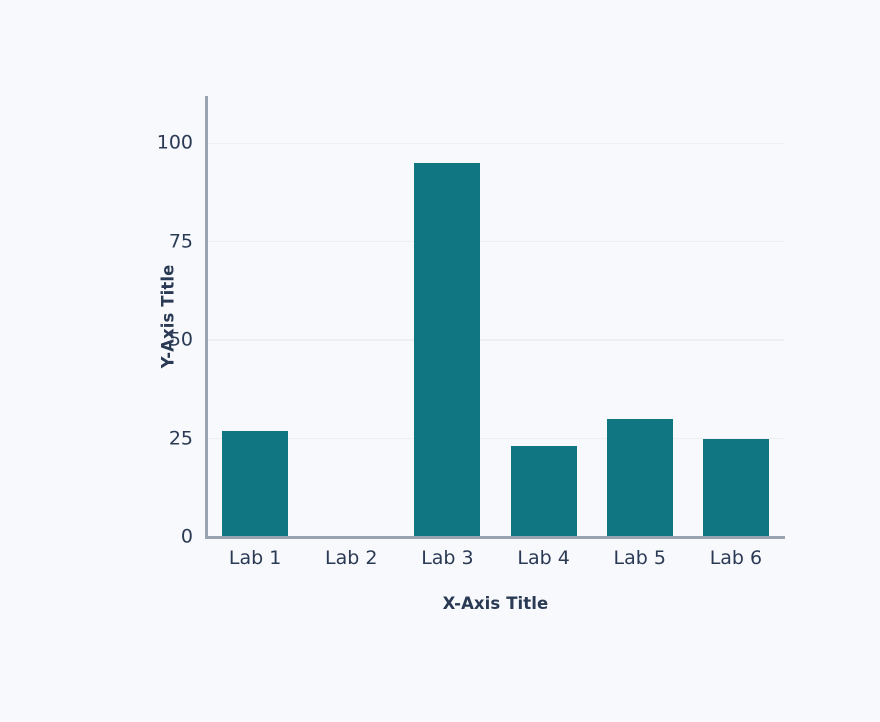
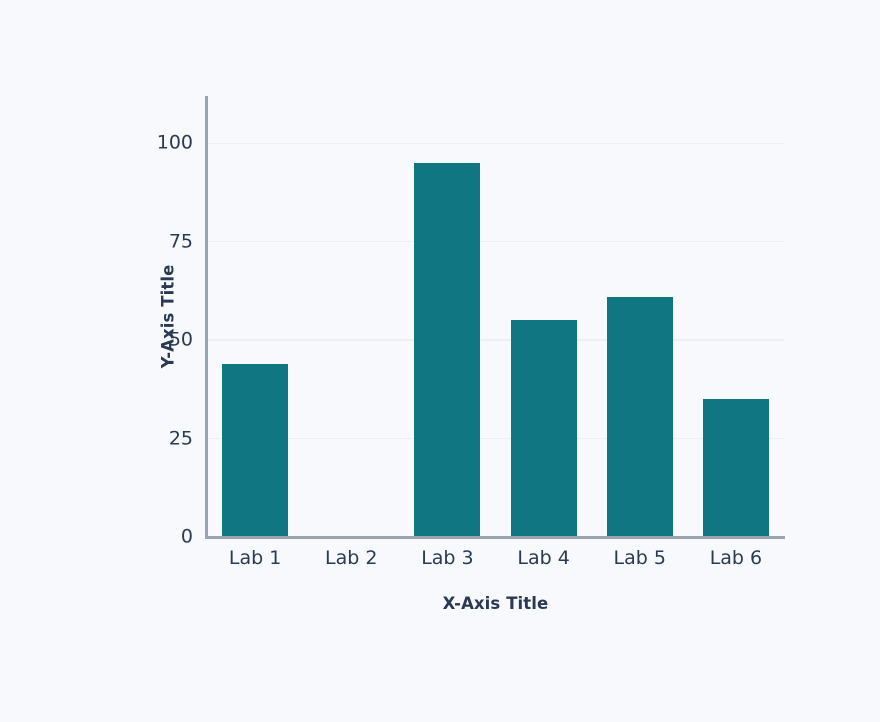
Lab 1: 27 -> 44
Lab 4: 23 -> 55
Lab 5: 30 -> 61
Lab 6: 25 -> 35
